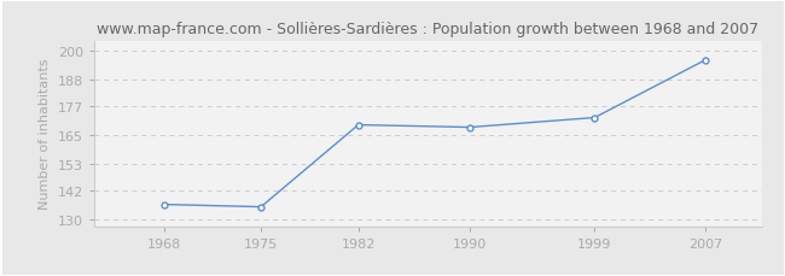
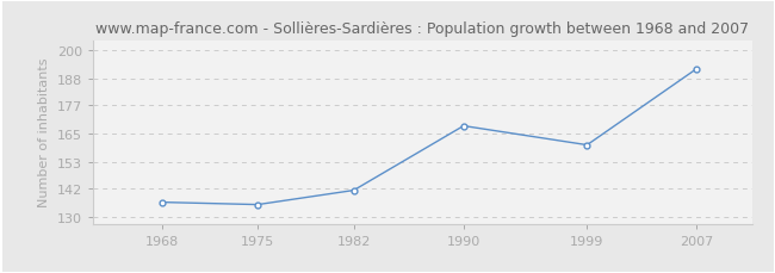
1982: 169 -> 141
1999: 172 -> 160
2007: 196 -> 192
